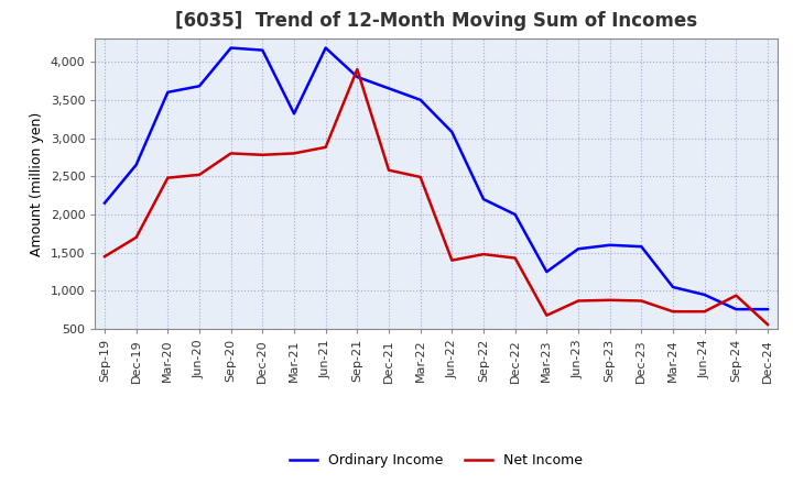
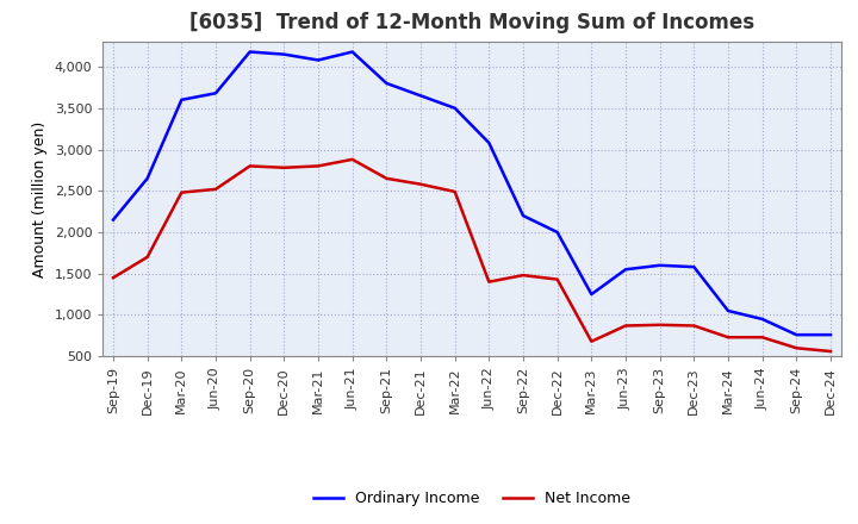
Ordinary Income/Mar-21: 3,320 -> 4,080
Net Income/Sep-21: 3,900 -> 2,650
Net Income/Sep-24: 940 -> 600
